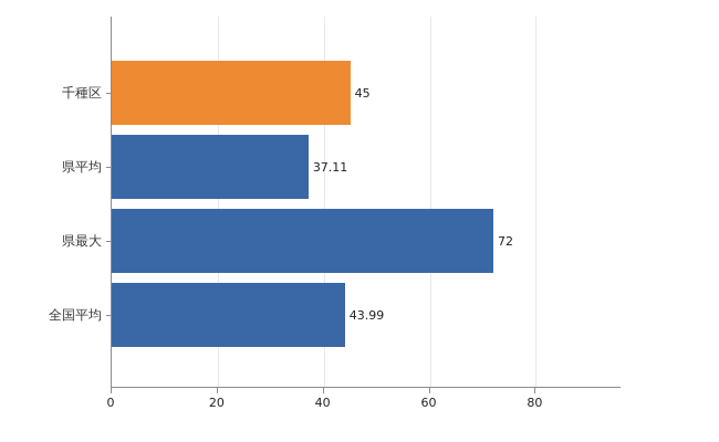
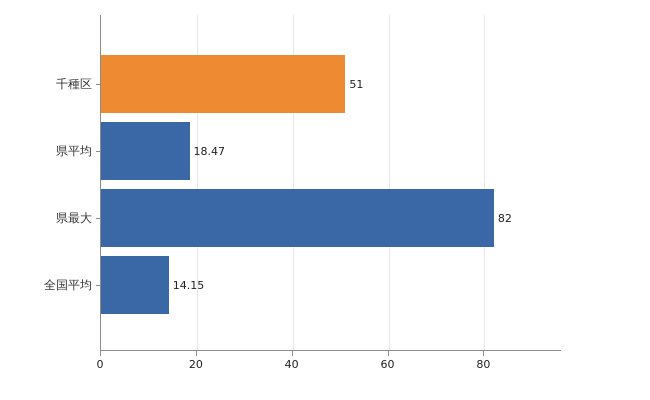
千種区: 45 -> 51
県平均: 37.11 -> 18.47
県最大: 72 -> 82
全国平均: 43.99 -> 14.15
